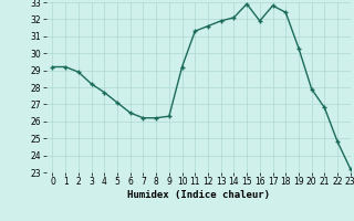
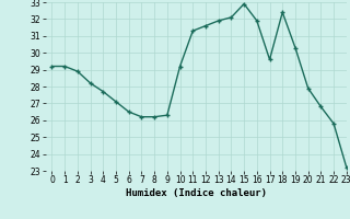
17: 32.8 -> 29.6
22: 24.8 -> 25.8
